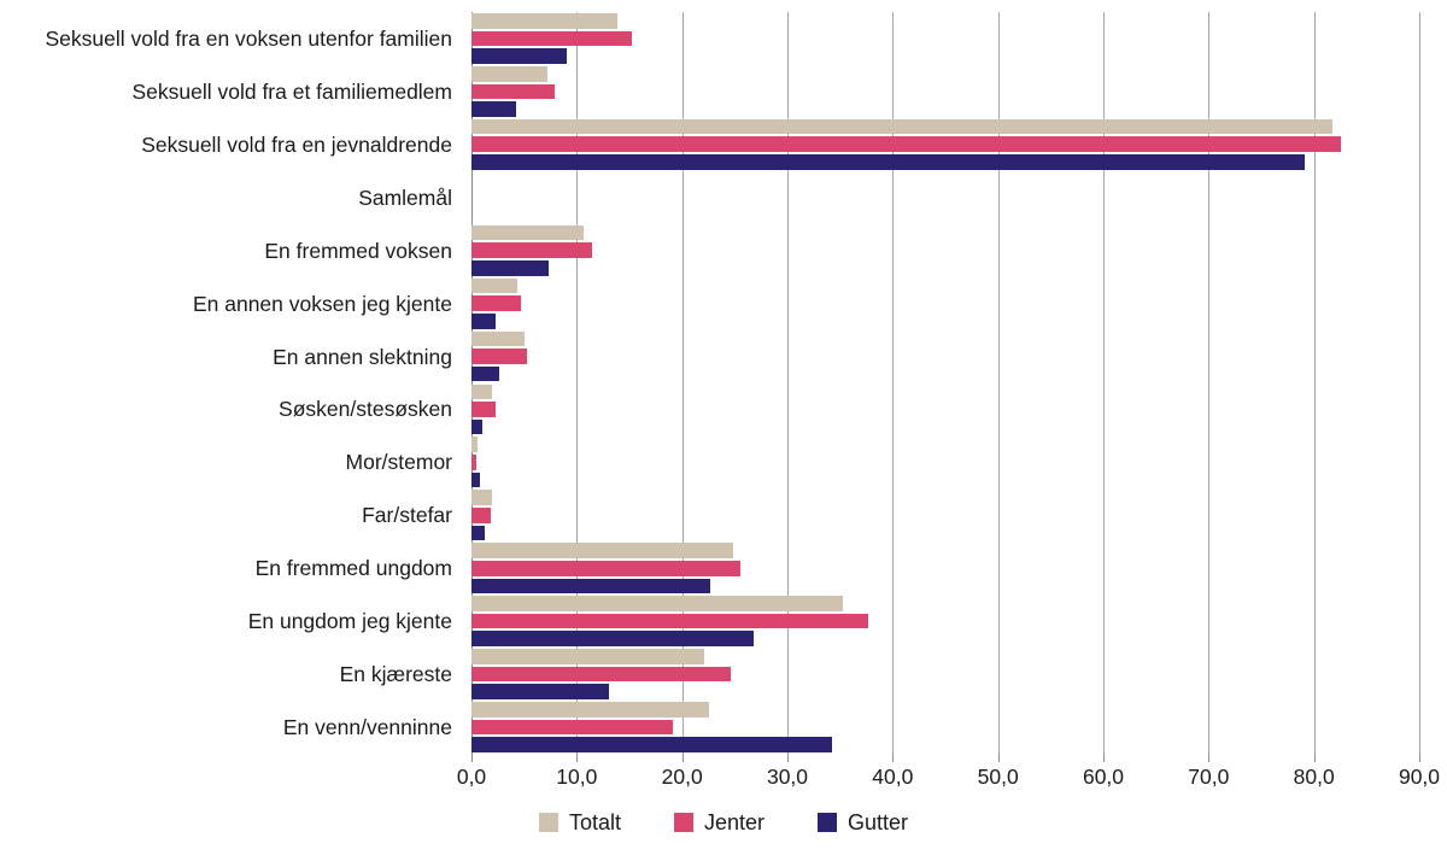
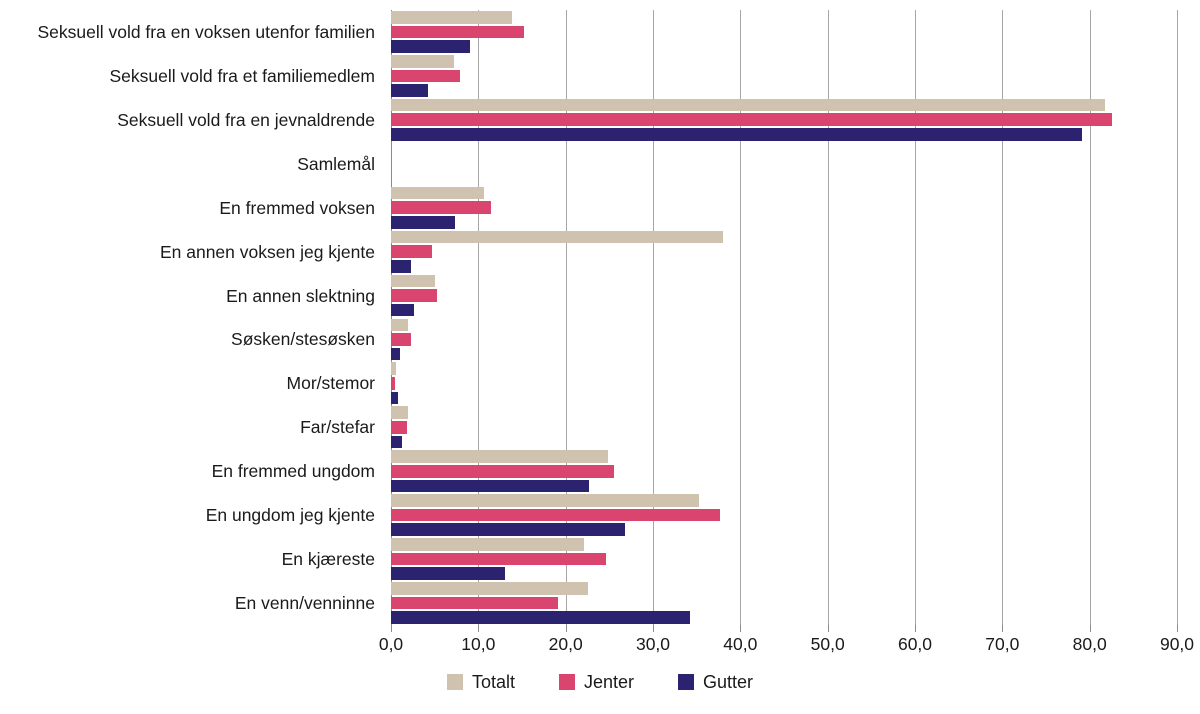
Totalt/En annen voksen jeg kjente: 4 -> 38
